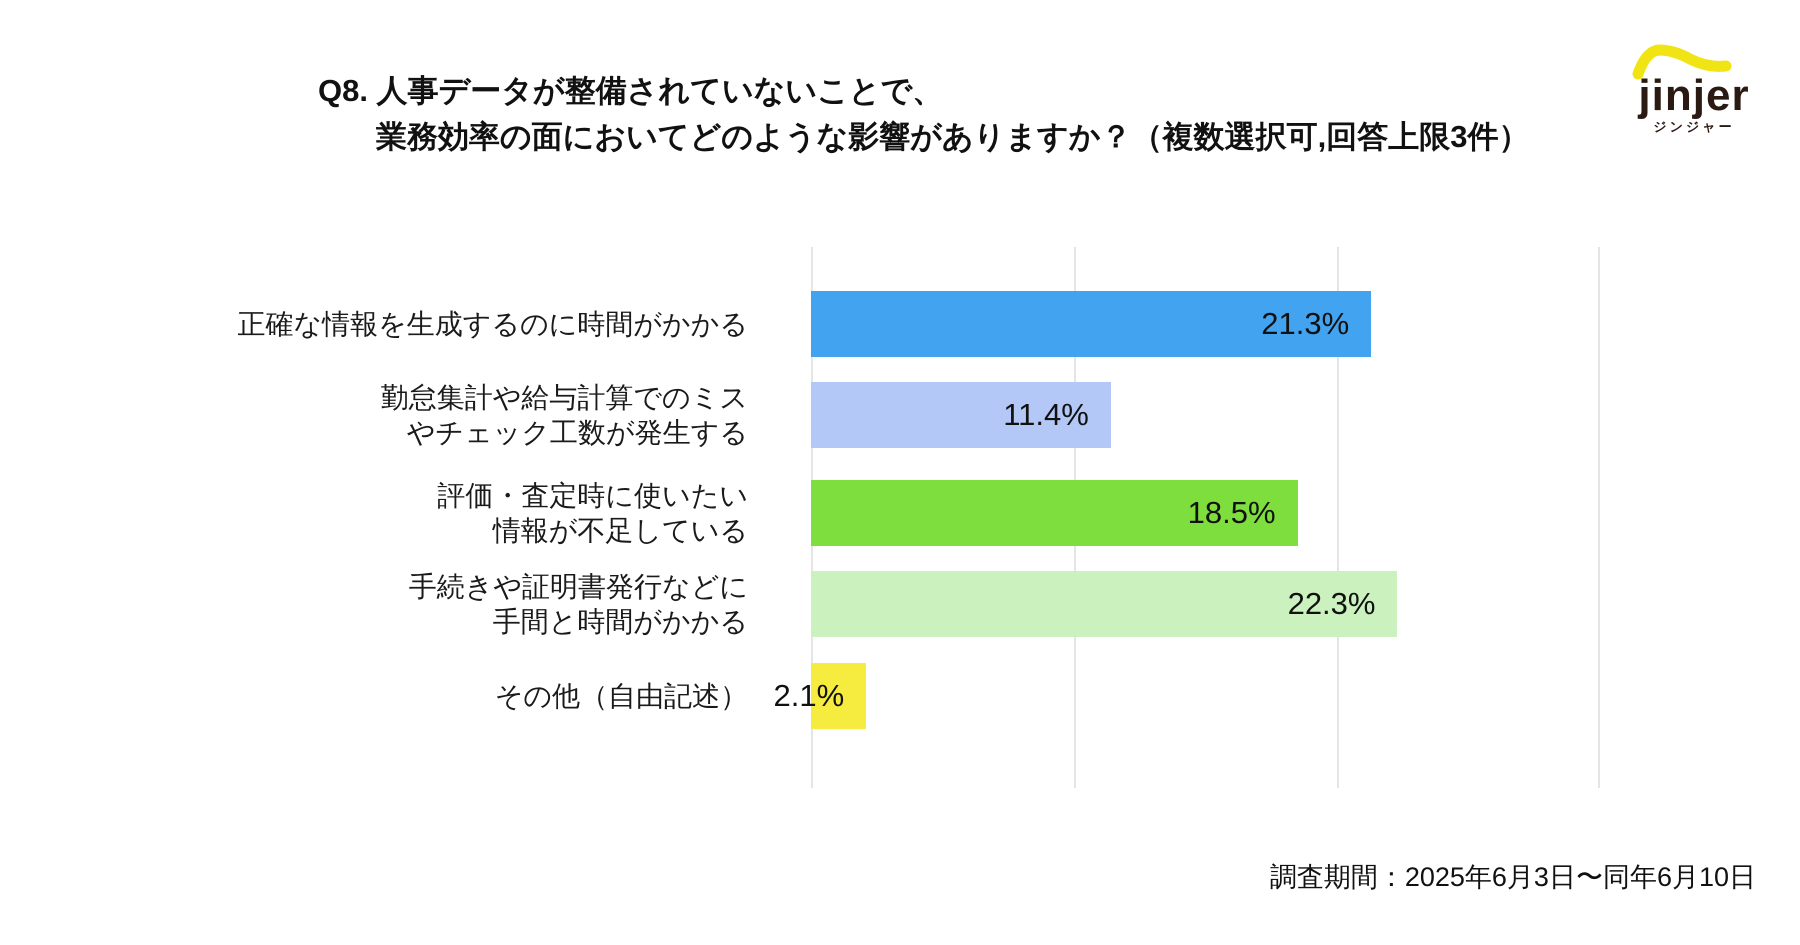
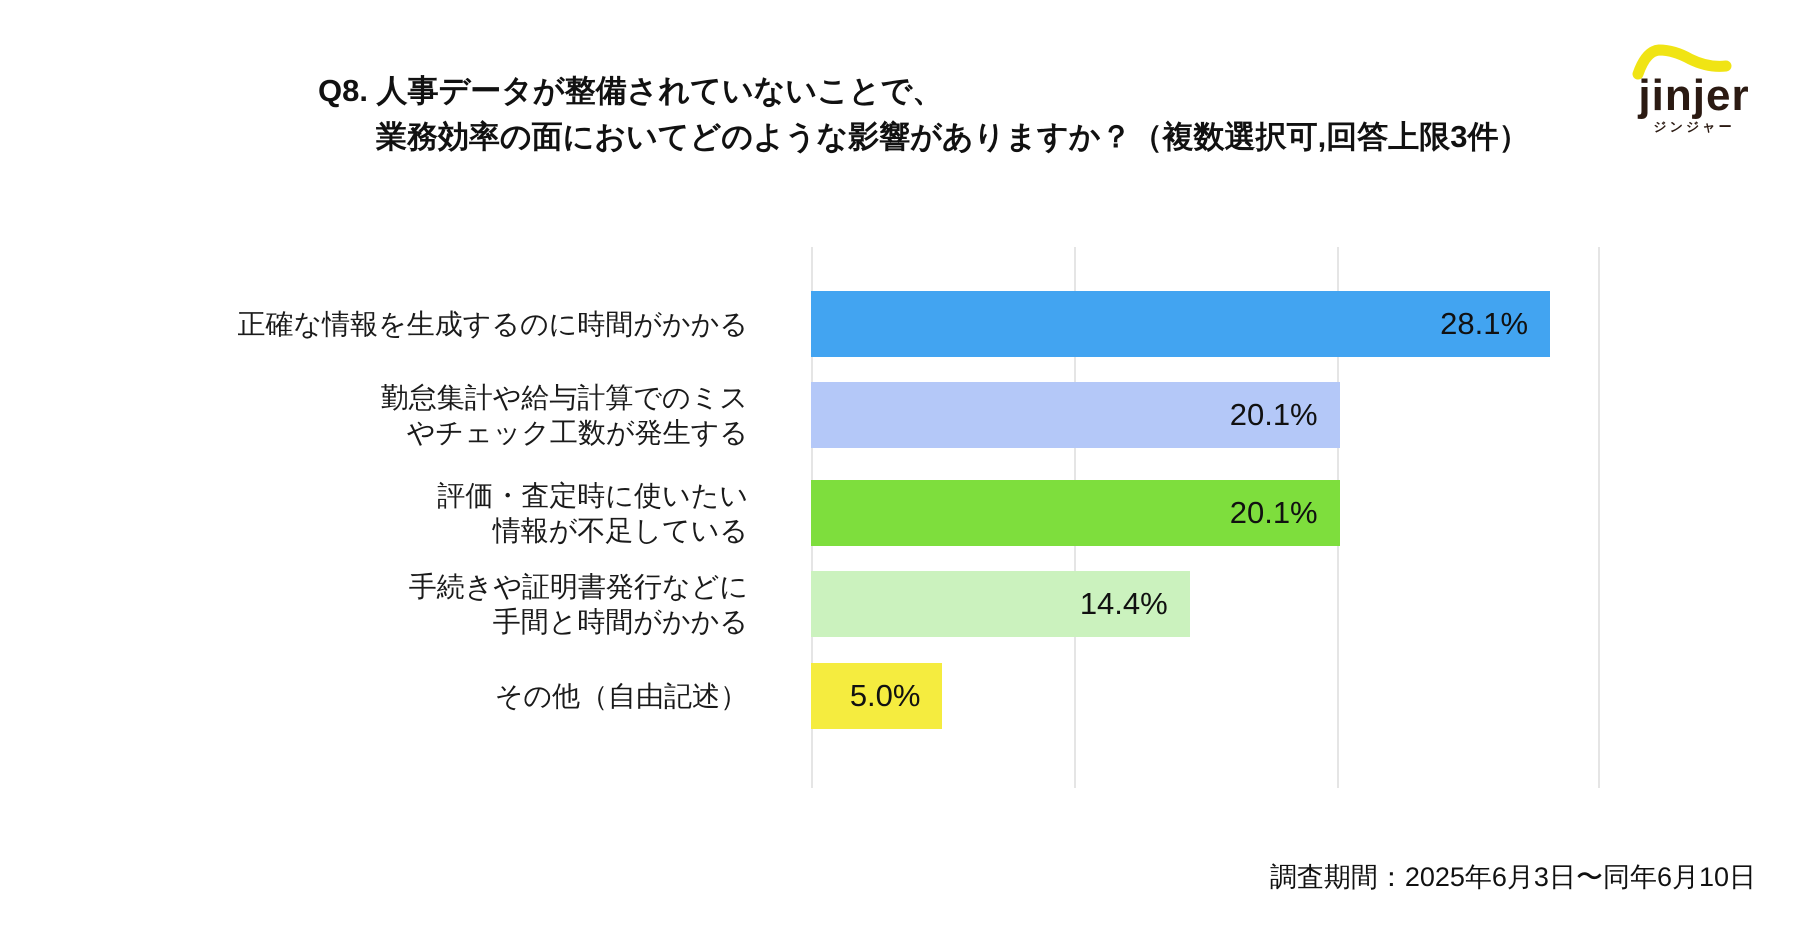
正確な情報を生成するのに時間がかかる: 21.3% -> 28.1%
勤怠集計や給与計算でのミス やチェック工数が発生する: 11.4% -> 20.1%
評価・査定時に使いたい 情報が不足している: 18.5% -> 20.1%
手続きや証明書発行などに 手間と時間がかかる: 22.3% -> 14.4%
その他（自由記述）: 2.1% -> 5.0%
